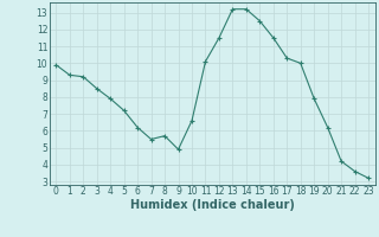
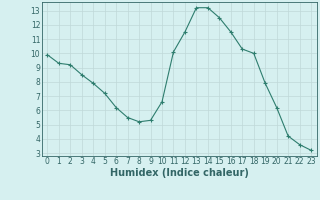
8: 5.7 -> 5.2
9: 4.9 -> 5.3
